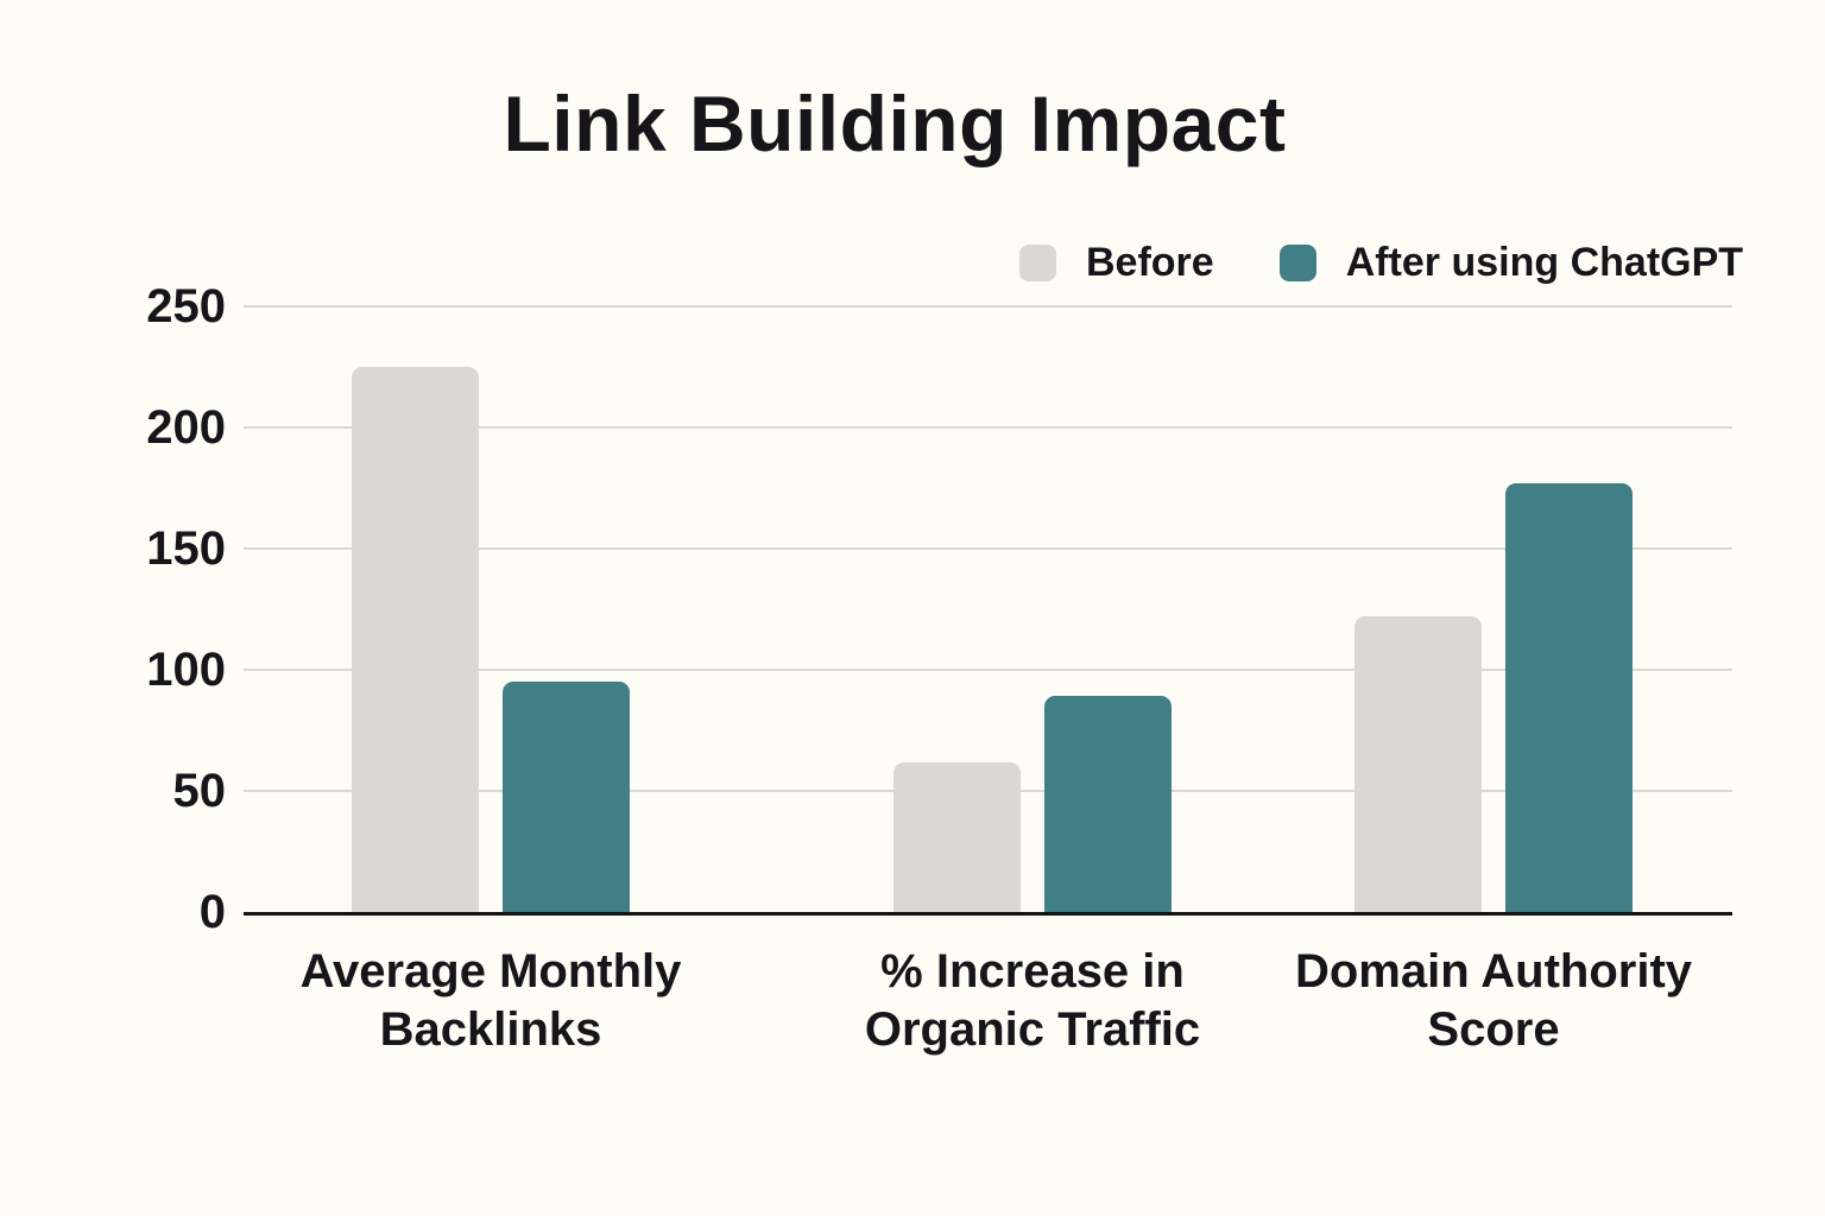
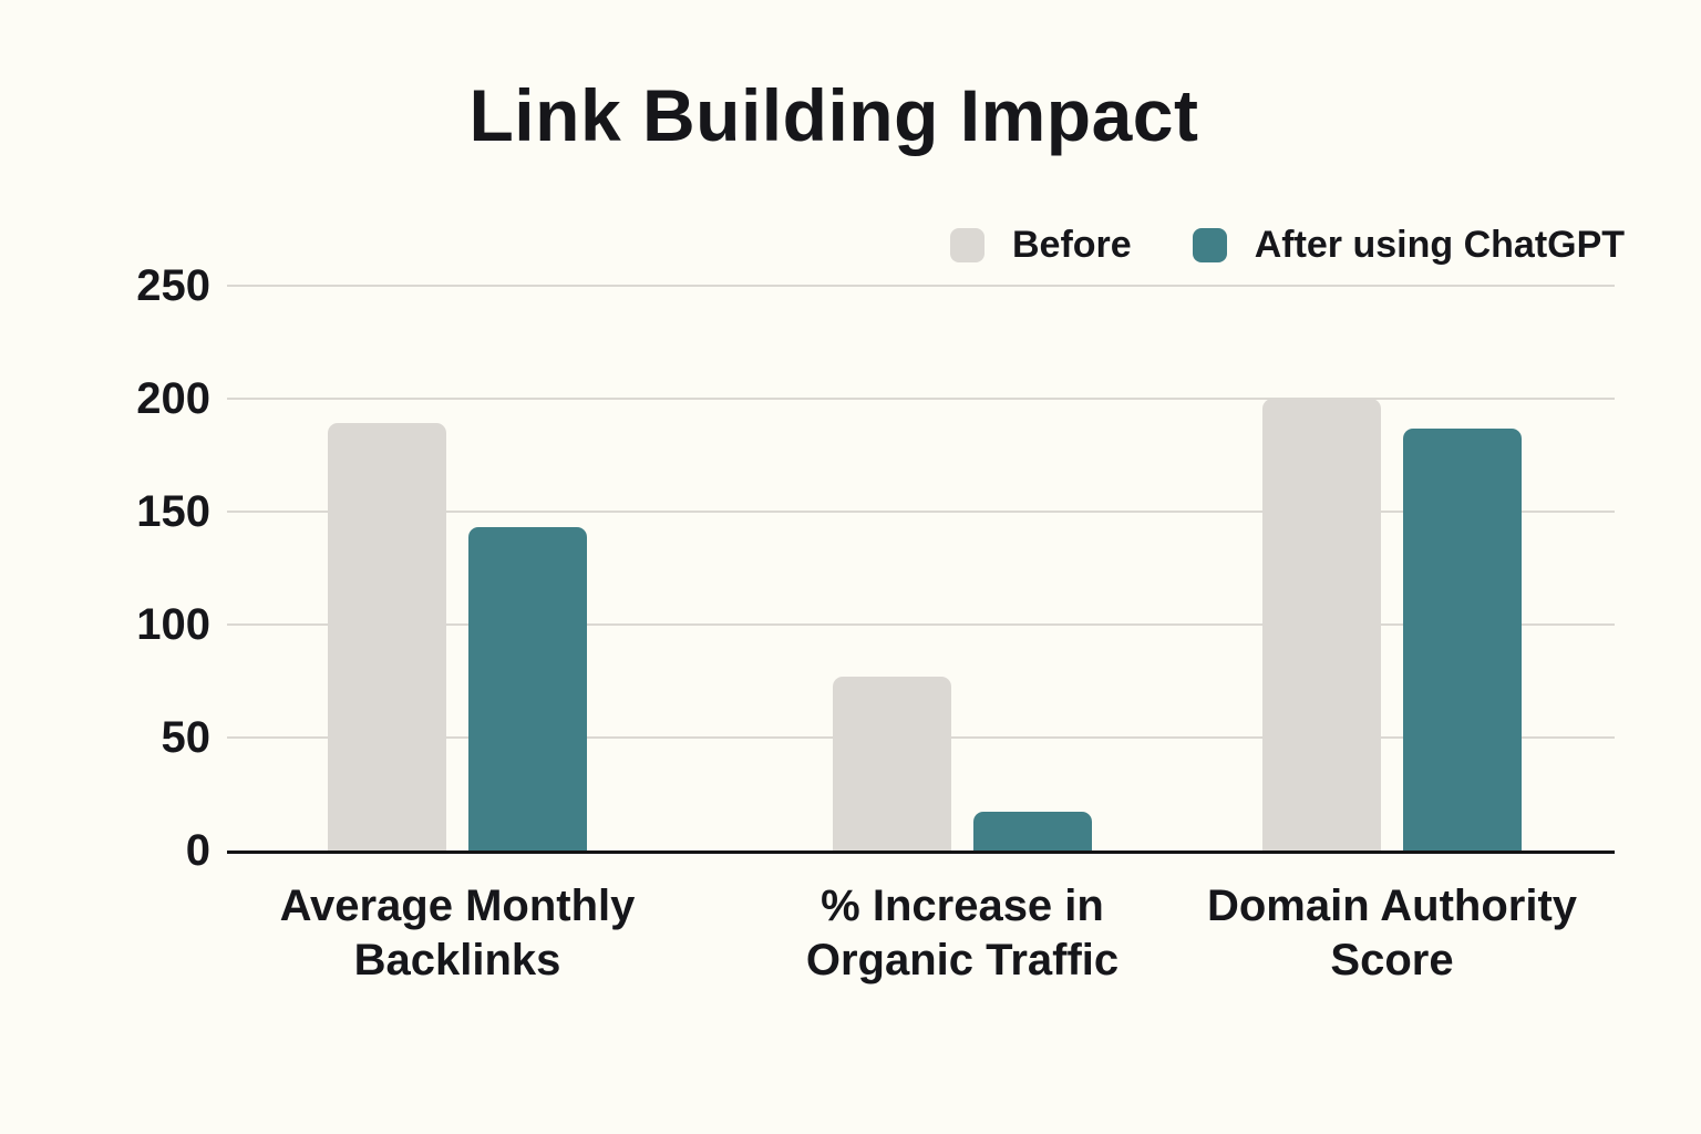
Before/Average Monthly Backlinks: 225 -> 189
After using ChatGPT/Average Monthly Backlinks: 95 -> 143
Before/% Increase in Organic Traffic: 62 -> 77
After using ChatGPT/% Increase in Organic Traffic: 89 -> 17
Before/Domain Authority Score: 122 -> 200
After using ChatGPT/Domain Authority Score: 177 -> 187
